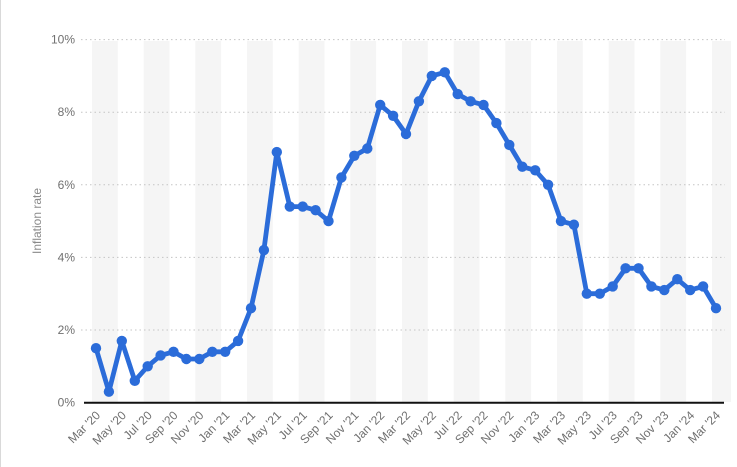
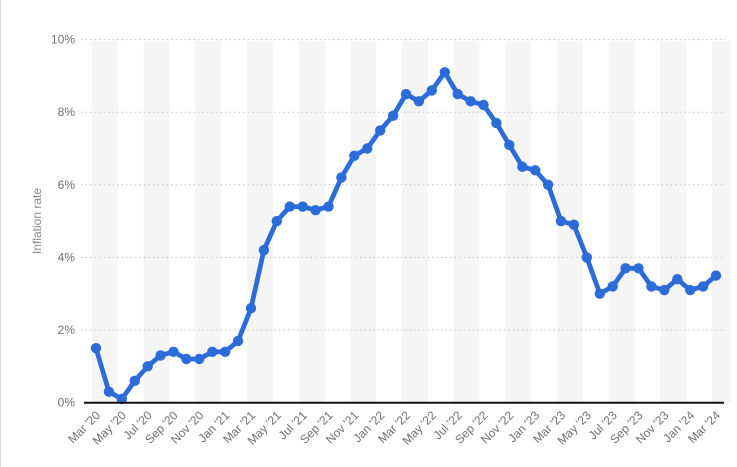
May '20: 1.7% -> 0.1%
May '21: 6.9% -> 5.0%
Sep '21: 5.0% -> 5.4%
Jan '22: 8.2% -> 7.5%
Mar '22: 7.4% -> 8.5%
May '22: 9.0% -> 8.6%
May '23: 3.0% -> 4.0%
Mar '24: 2.6% -> 3.5%
